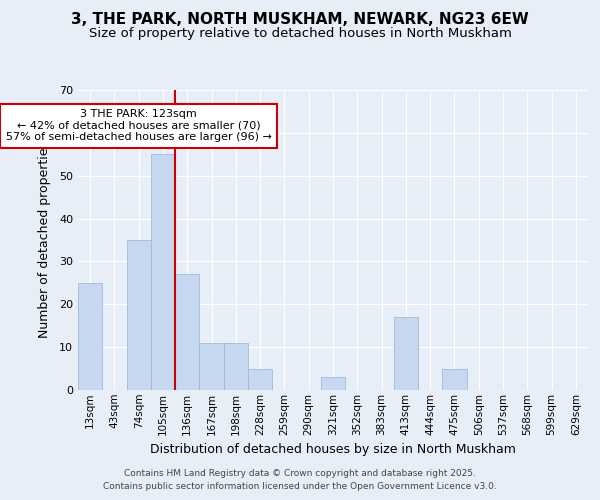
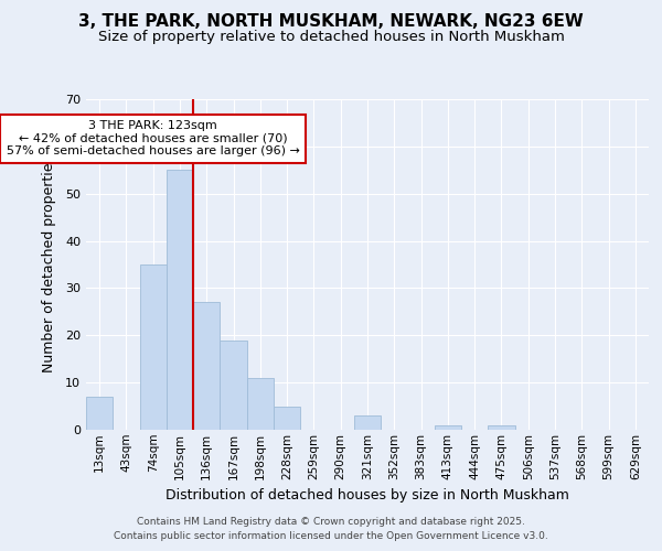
13sqm: 25 -> 7
167sqm: 11 -> 19
413sqm: 17 -> 1
475sqm: 5 -> 1
